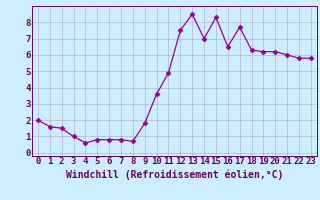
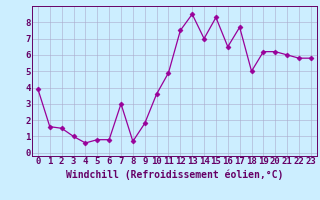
0: 2.0 -> 3.9
7: 0.8 -> 3.0
18: 6.3 -> 5.0
